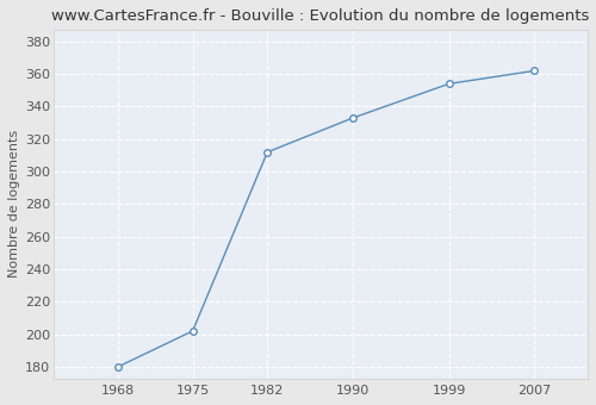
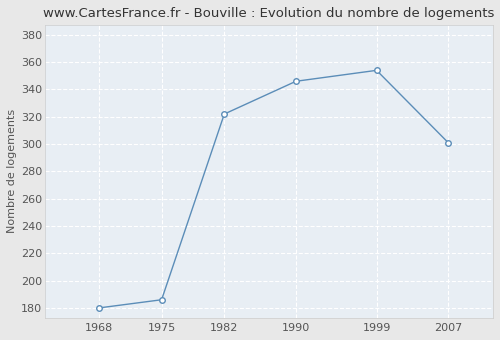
1975: 202 -> 186
1982: 312 -> 322
1990: 333 -> 346
2007: 362 -> 301
